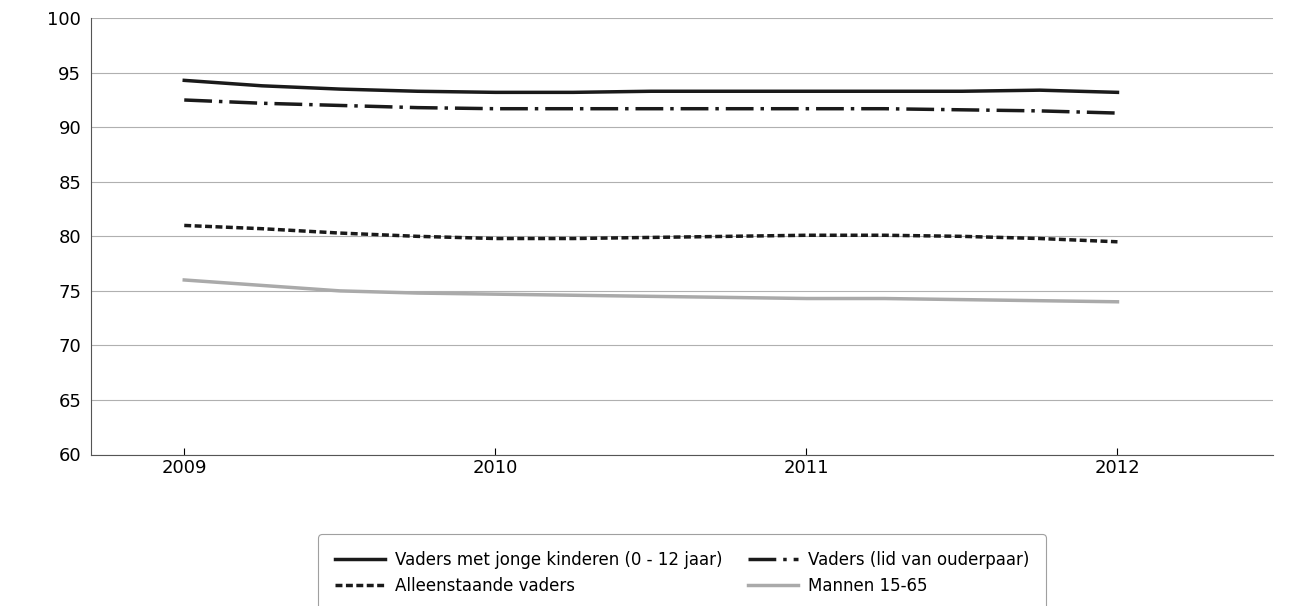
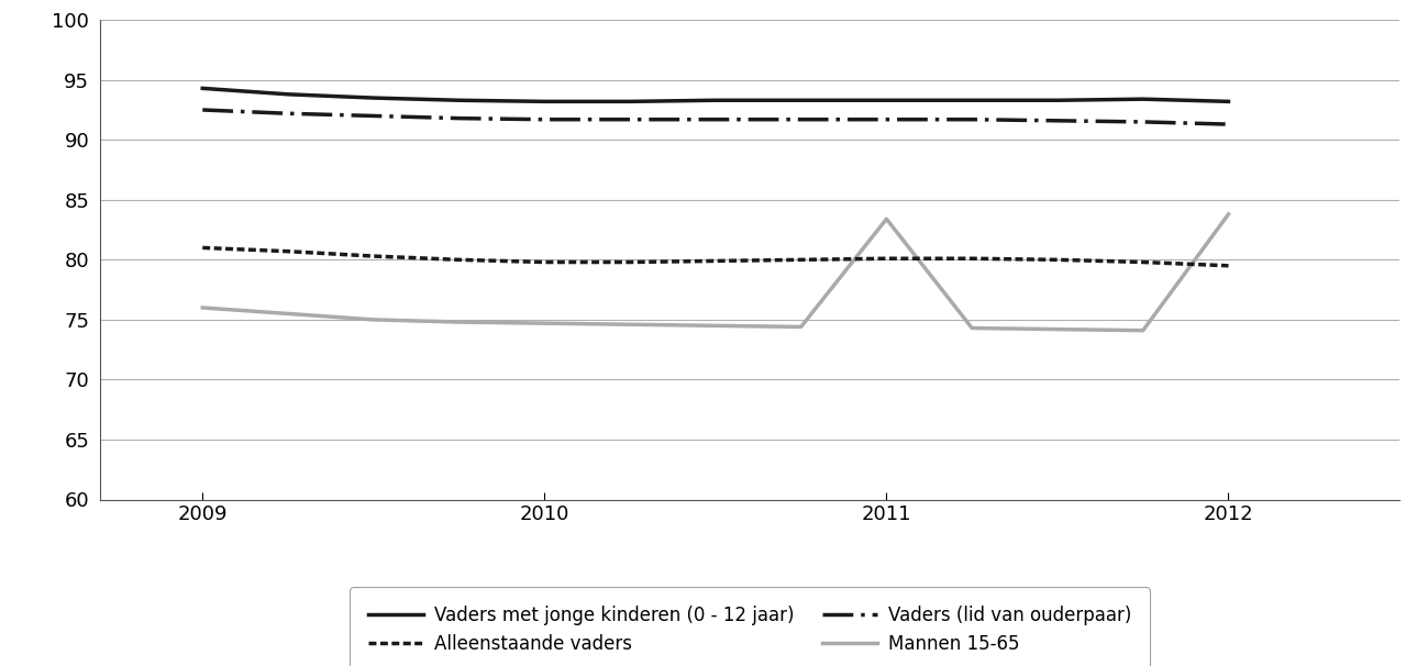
Mannen 15-65/2011: 74.3 -> 83.4
Mannen 15-65/2012: 74.0 -> 83.8
